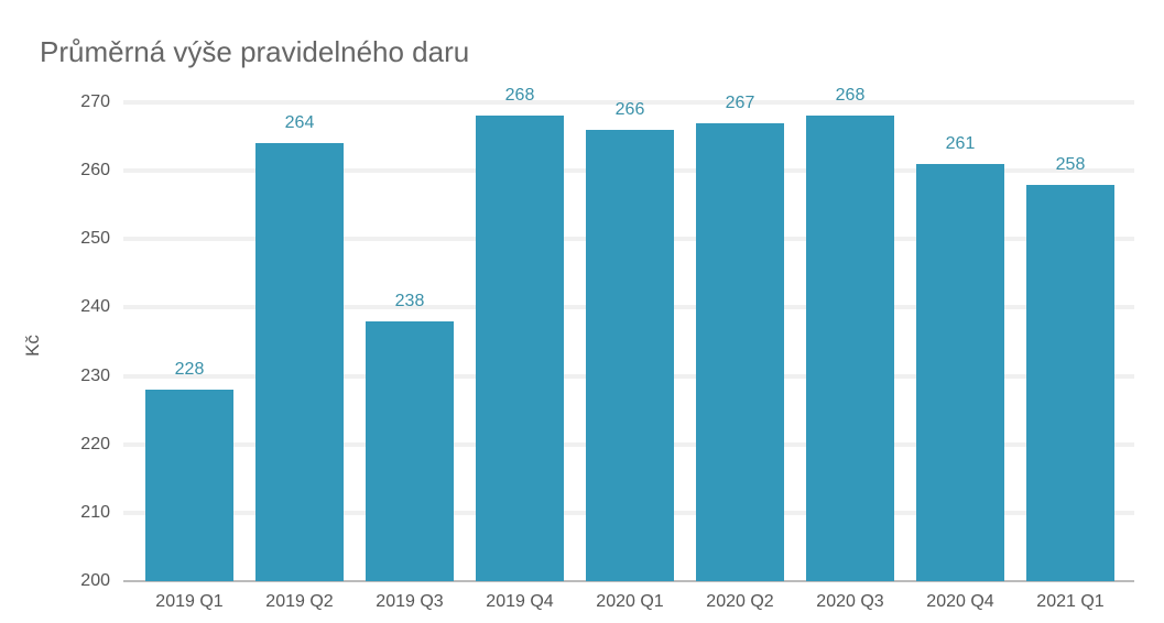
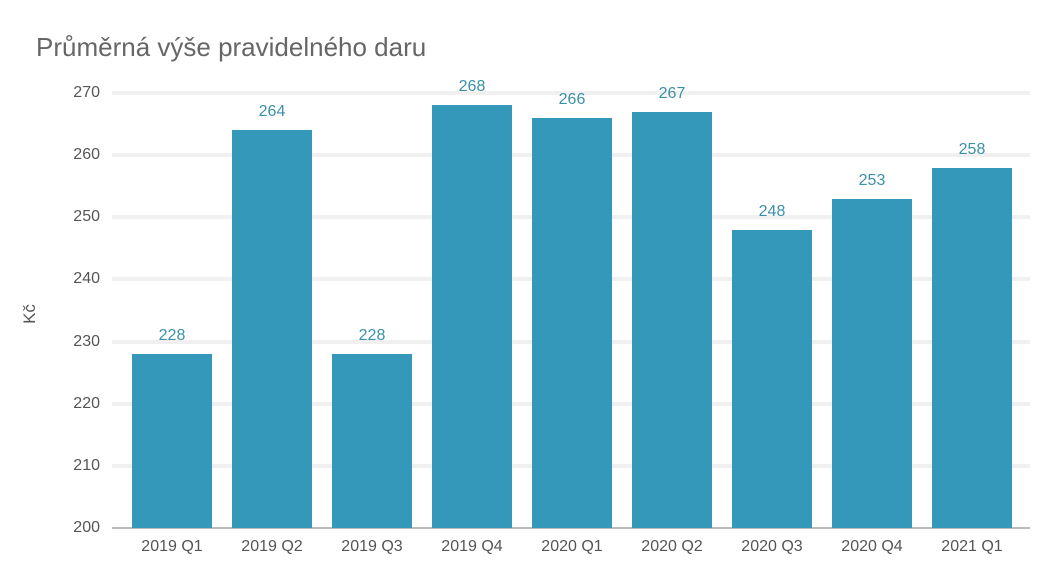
2019 Q3: 238 -> 228
2020 Q3: 268 -> 248
2020 Q4: 261 -> 253
